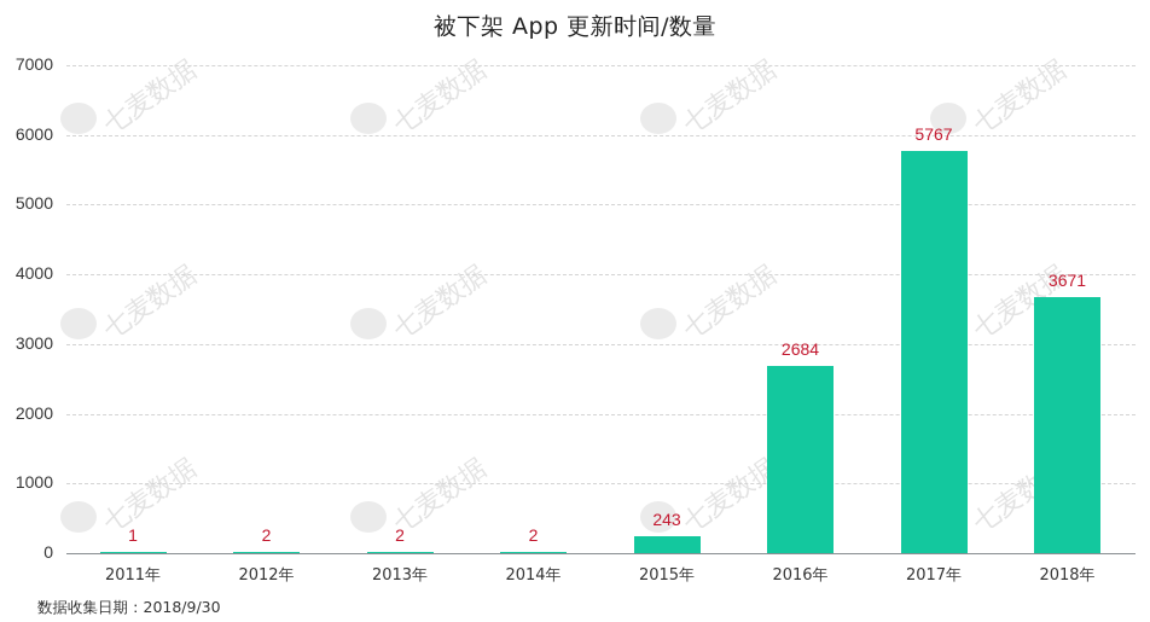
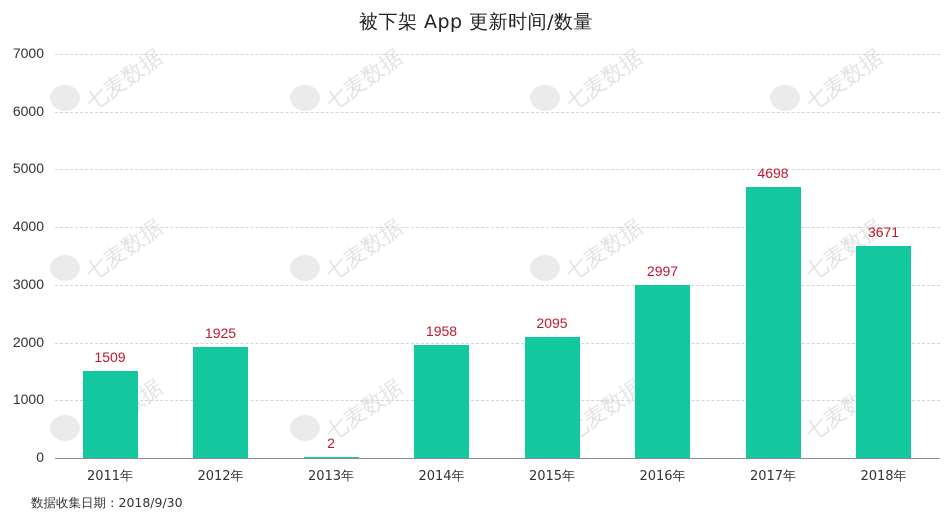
2011年: 1 -> 1509
2012年: 2 -> 1925
2014年: 2 -> 1958
2015年: 243 -> 2095
2016年: 2684 -> 2997
2017年: 5767 -> 4698
